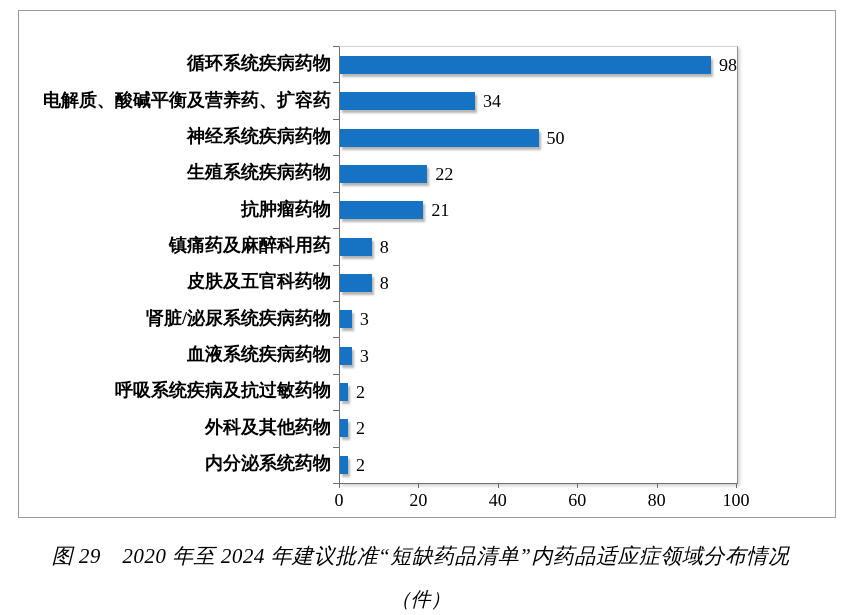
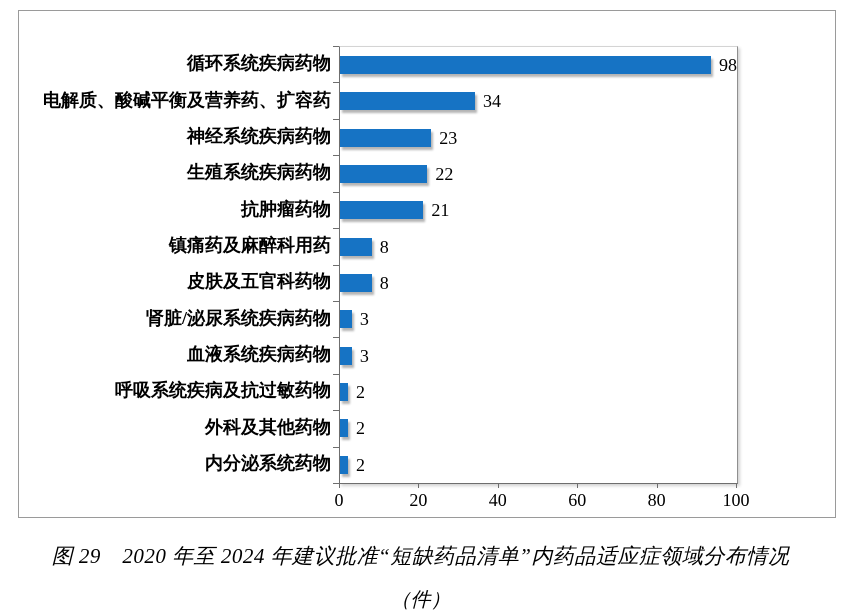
神经系统疾病药物: 50 -> 23
